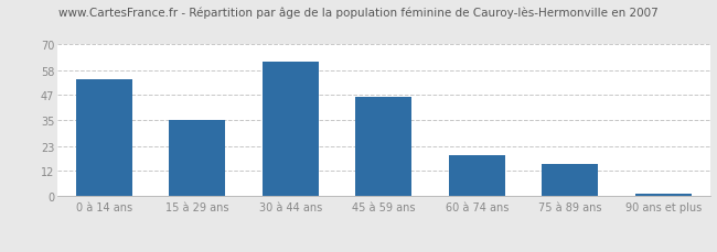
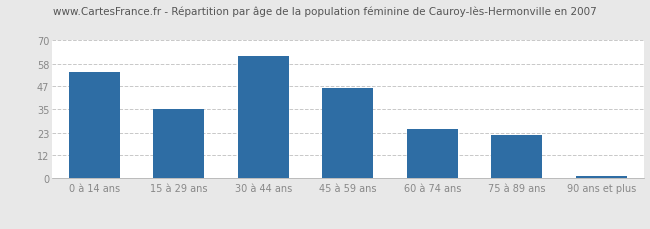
60 à 74 ans: 19 -> 25
75 à 89 ans: 15 -> 22
